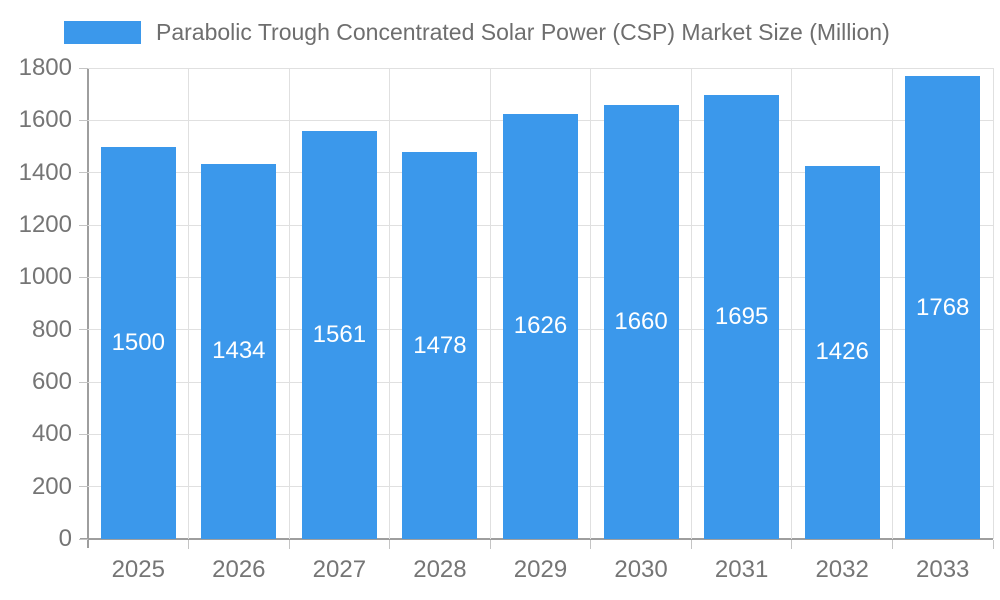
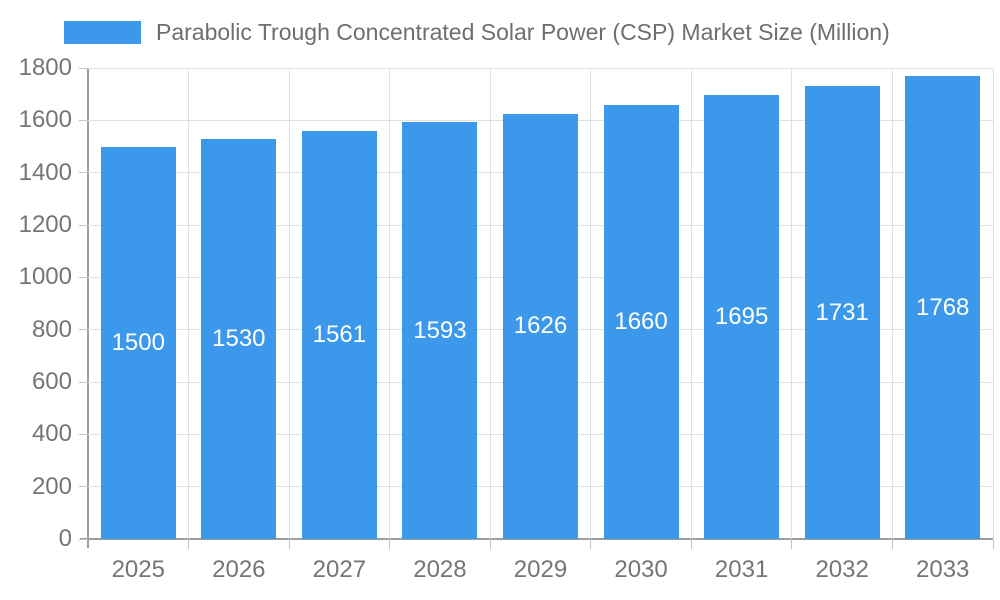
2026: 1434 -> 1530
2028: 1478 -> 1593
2032: 1426 -> 1731
